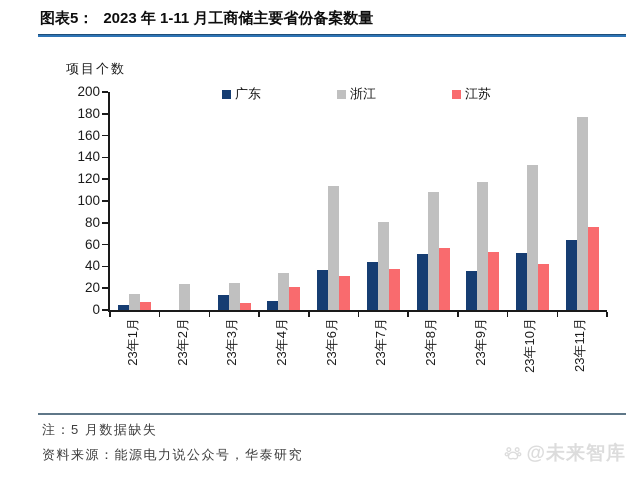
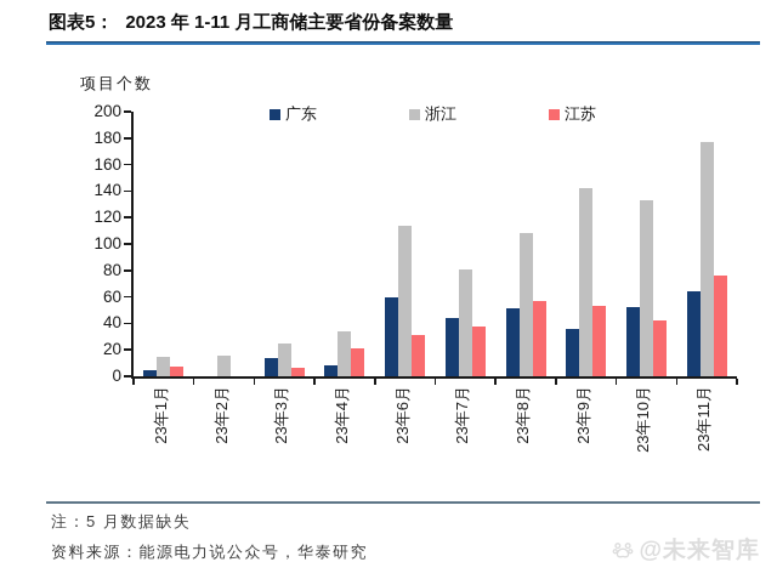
浙江/23年2月: 24 -> 16
广东/23年6月: 37 -> 60
浙江/23年9月: 117 -> 142
